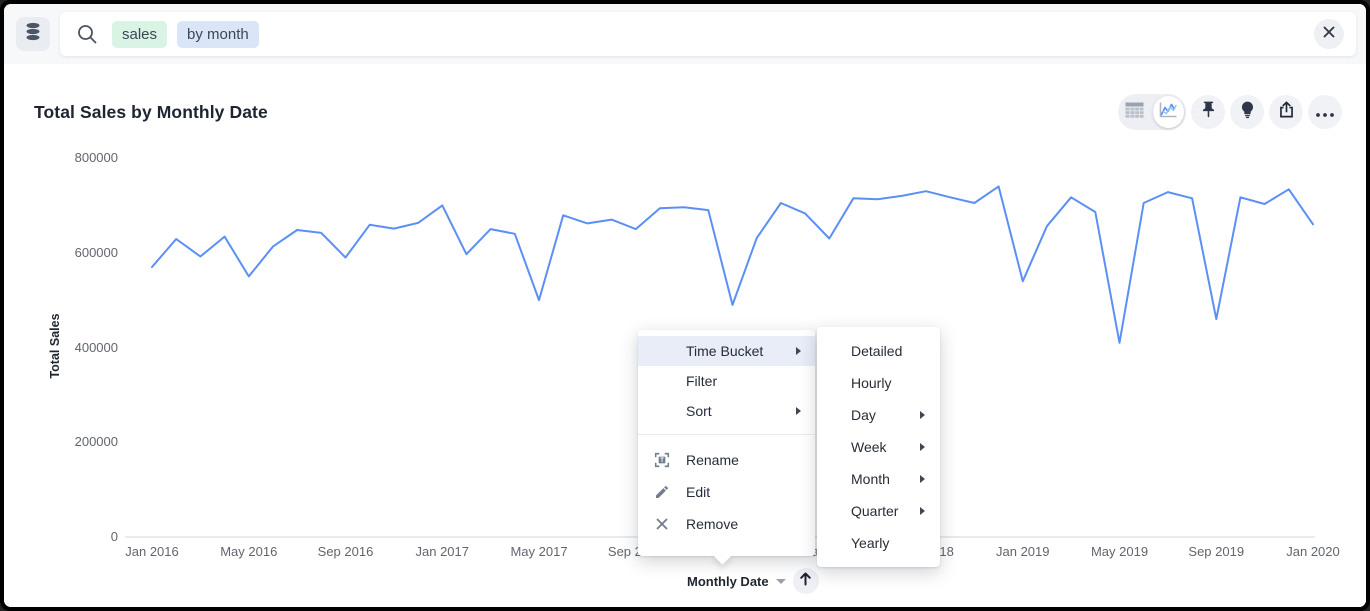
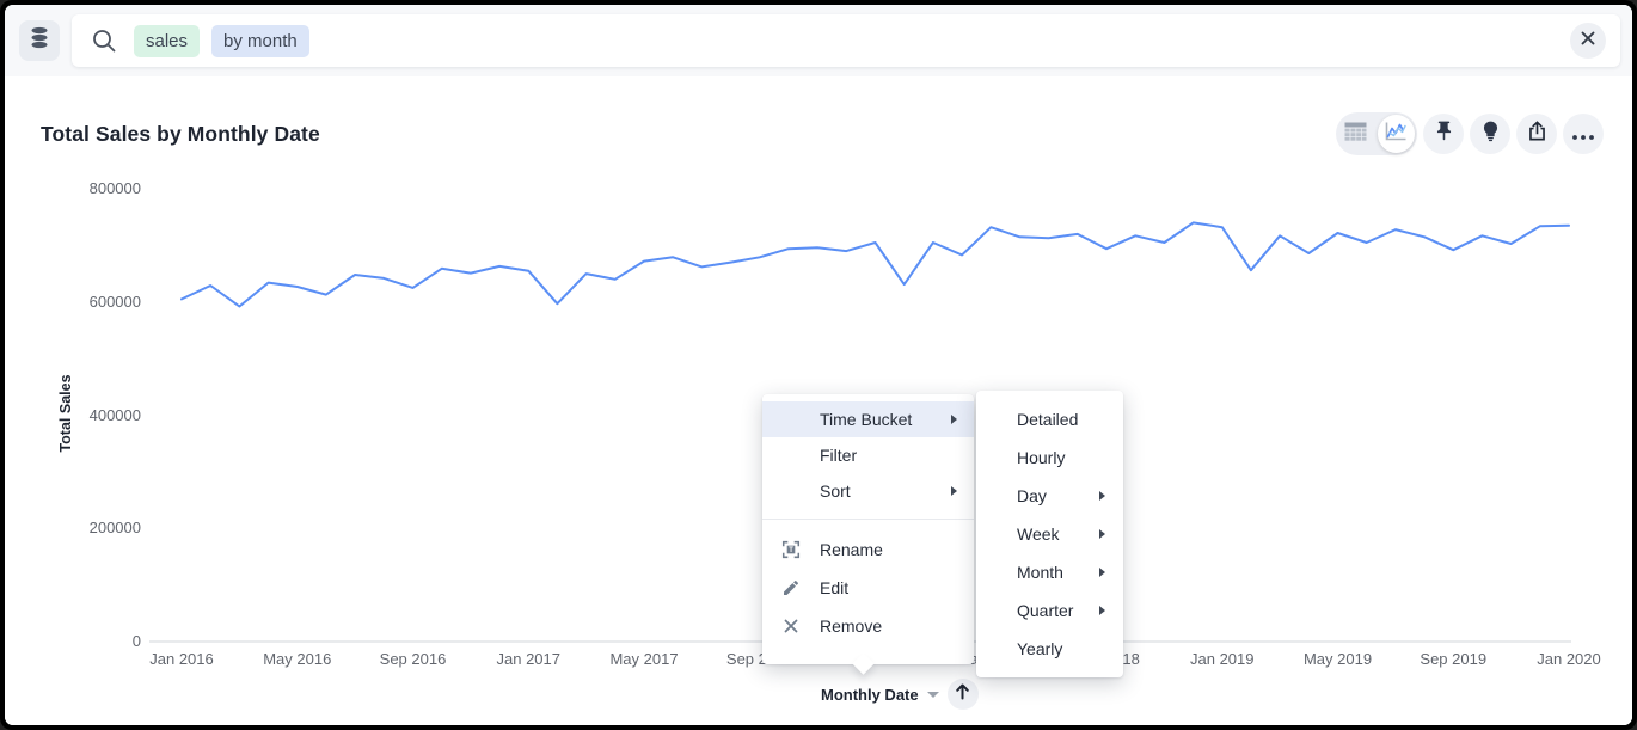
Jan 2016: 570000 -> 600000
May 2016: 550000 -> 630000
Sep 2016: 590000 -> 620000
Jan 2017: 700000 -> 660000
May 2017: 500000 -> 670000
Sep 2017: 650000 -> 680000
Jan 2018: 490000 -> 700000
May 2018: 630000 -> 730000
Sep 2018: 730000 -> 690000
Jan 2019: 540000 -> 730000
May 2019: 410000 -> 720000
Sep 2019: 460000 -> 690000
Jan 2020: 660000 -> 740000
